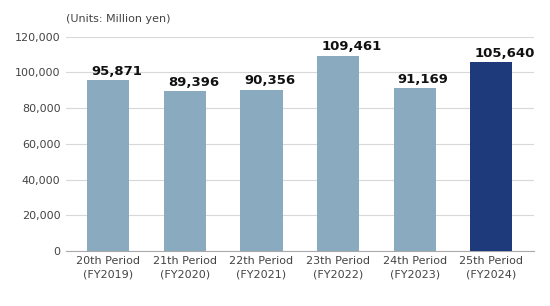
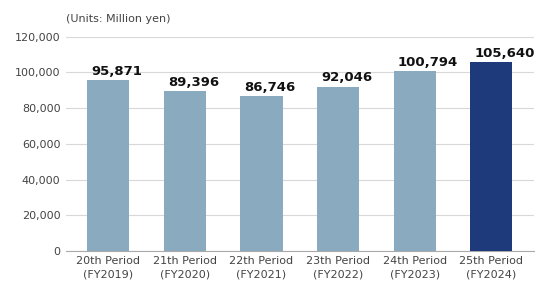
22th Period (FY2021): 90,356 -> 86,746
23th Period (FY2022): 109,461 -> 92,046
24th Period (FY2023): 91,169 -> 100,794
